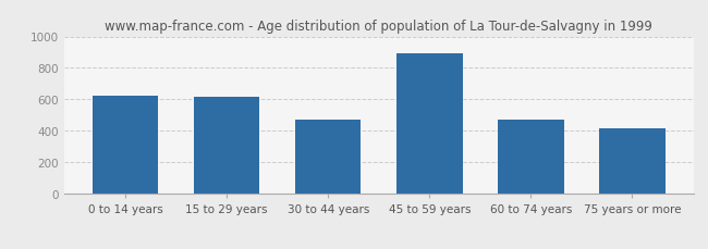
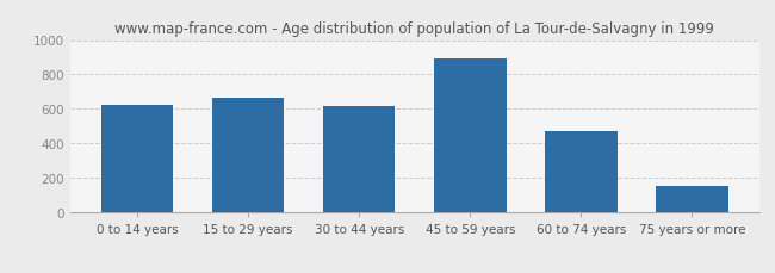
15 to 29 years: 620 -> 660
30 to 44 years: 470 -> 620
75 years or more: 420 -> 160
